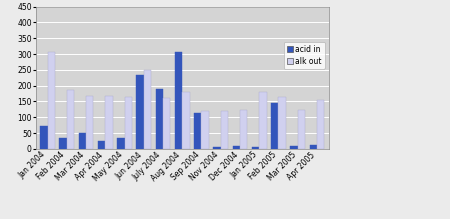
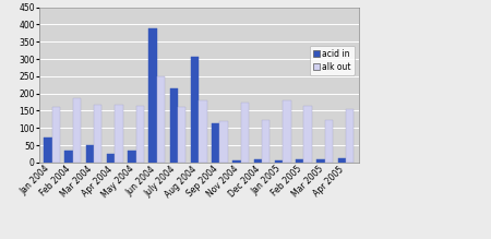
alk out/Jan 2004: 305 -> 160
acid in/Jun 2004: 235 -> 390
acid in/July 2004: 190 -> 215
alk out/Nov 2004: 120 -> 173
acid in/Feb 2005: 145 -> 8
